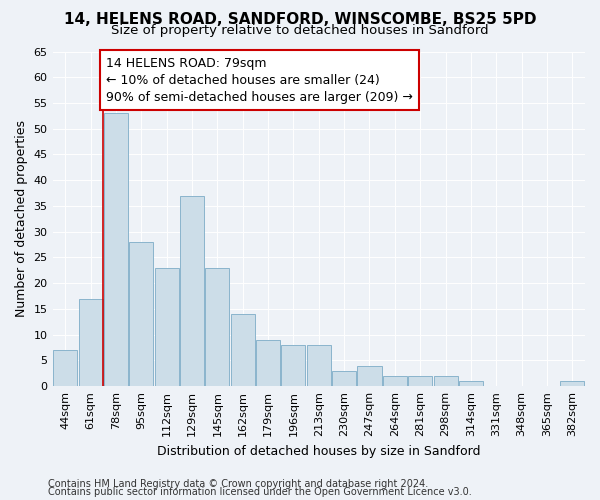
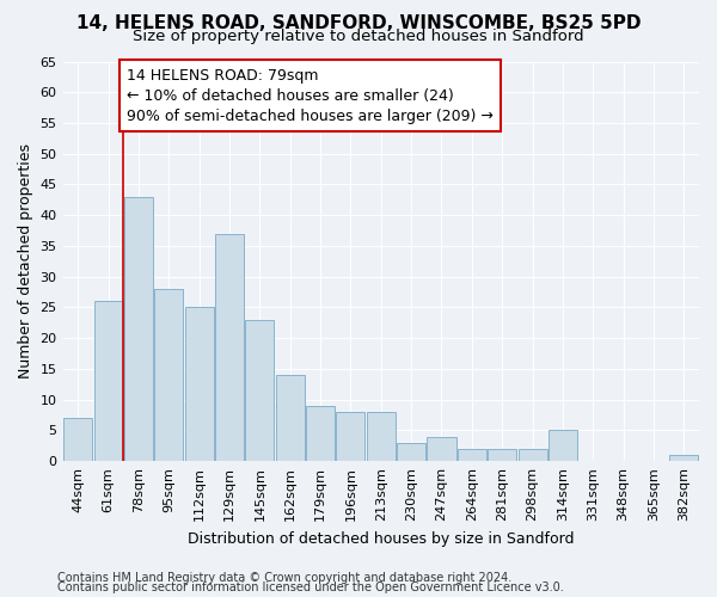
61sqm: 17 -> 26
78sqm: 53 -> 43
112sqm: 23 -> 25
314sqm: 1 -> 5
